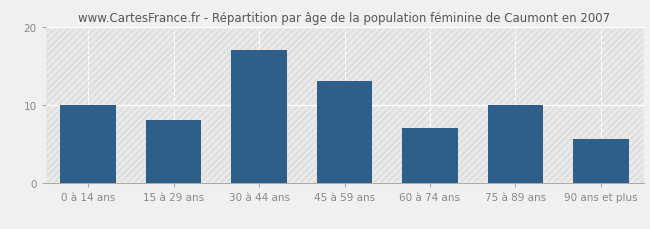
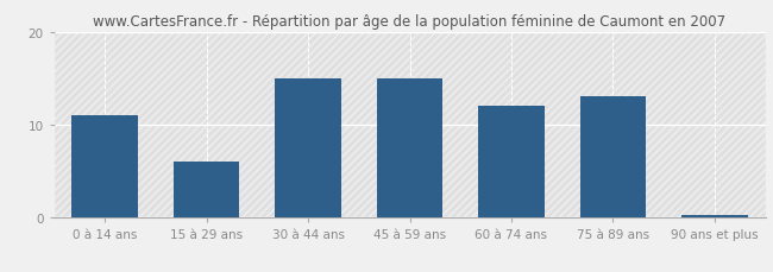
0 à 14 ans: 10.0 -> 11.0
15 à 29 ans: 8.0 -> 6.0
30 à 44 ans: 17.0 -> 15.0
45 à 59 ans: 13.0 -> 15.0
60 à 74 ans: 7.0 -> 12.0
75 à 89 ans: 10.0 -> 13.0
90 ans et plus: 5.6 -> 0.3
